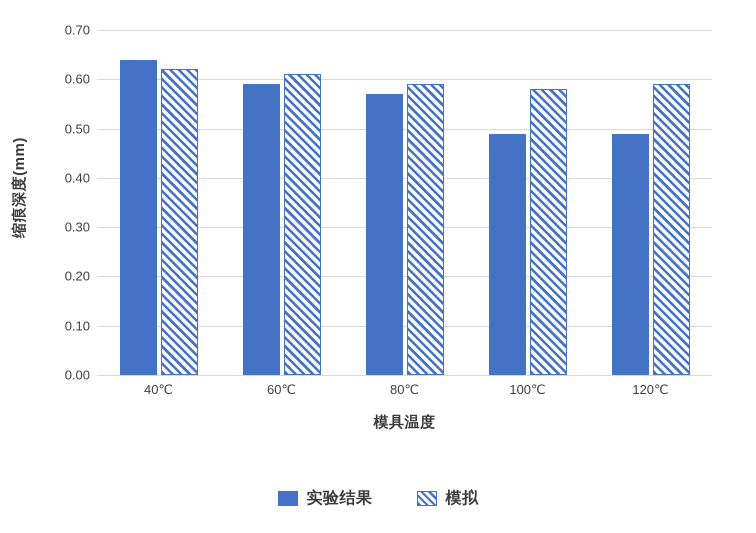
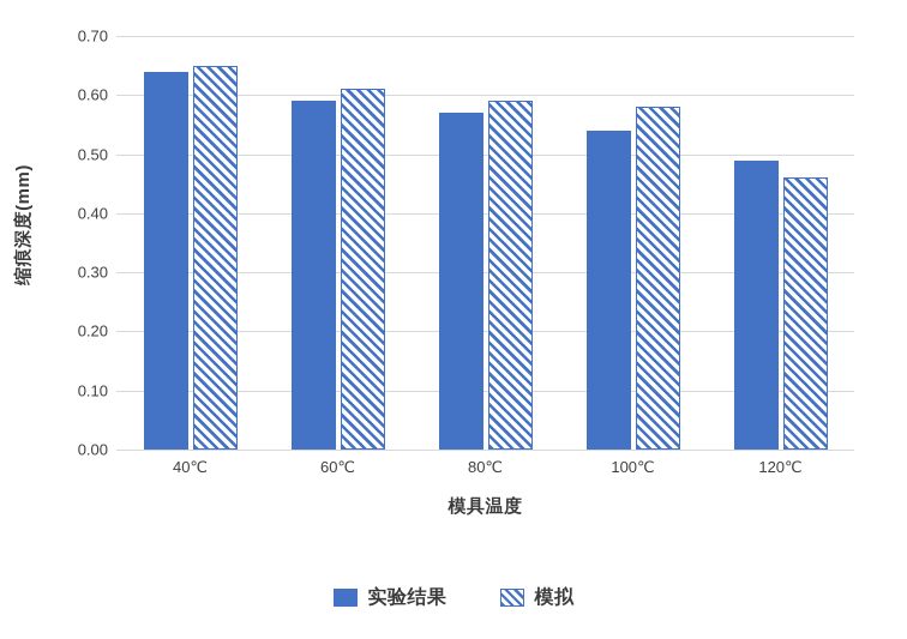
模拟/40℃: 0.62 -> 0.65
实验结果/100℃: 0.49 -> 0.54
模拟/120℃: 0.59 -> 0.46
